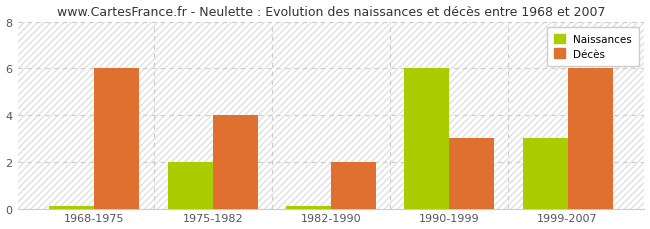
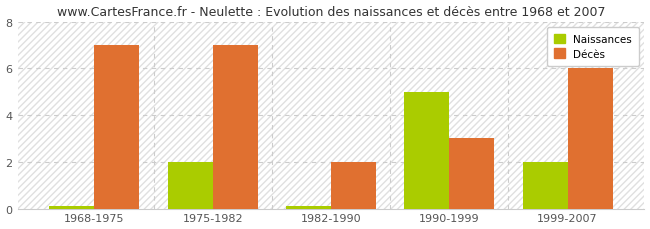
Décès/1968-1975: 6 -> 7
Décès/1975-1982: 4 -> 7
Naissances/1990-1999: 6.0 -> 5.0
Naissances/1999-2007: 3.0 -> 2.0
